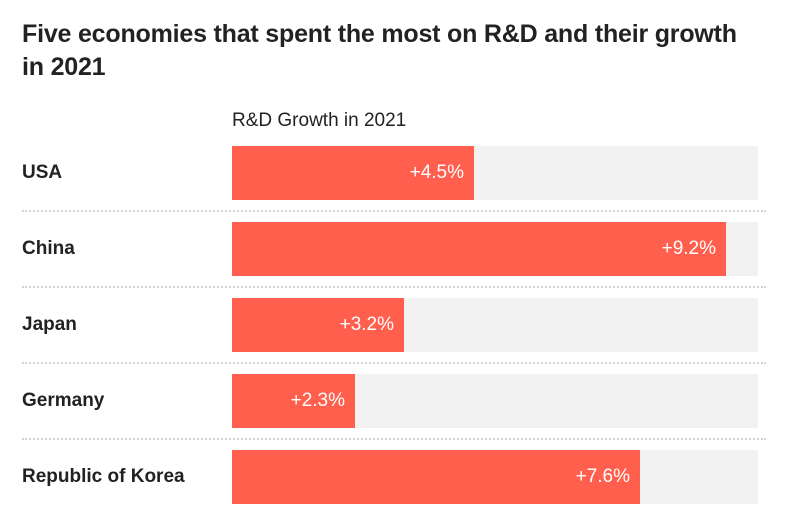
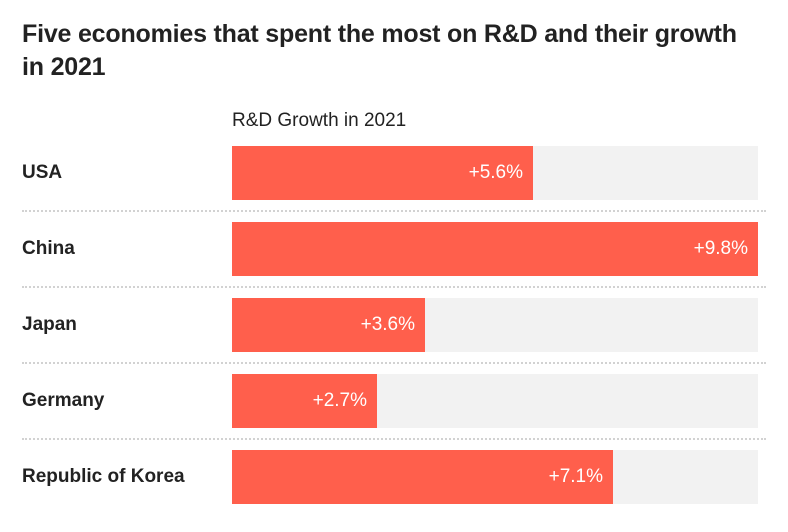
USA: +4.5% -> +5.6%
China: +9.2% -> +9.8%
Japan: +3.2% -> +3.6%
Germany: +2.3% -> +2.7%
Republic of Korea: +7.6% -> +7.1%
